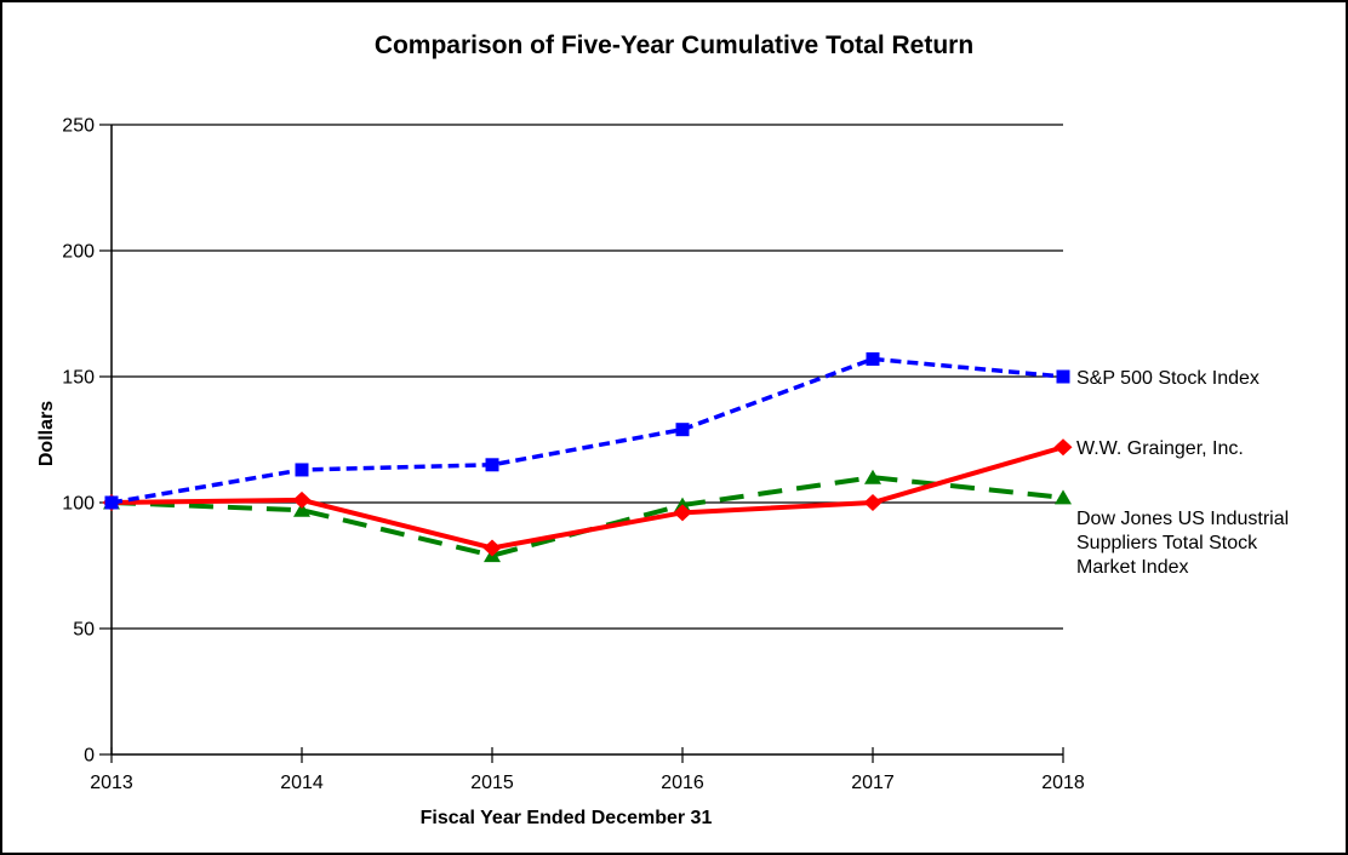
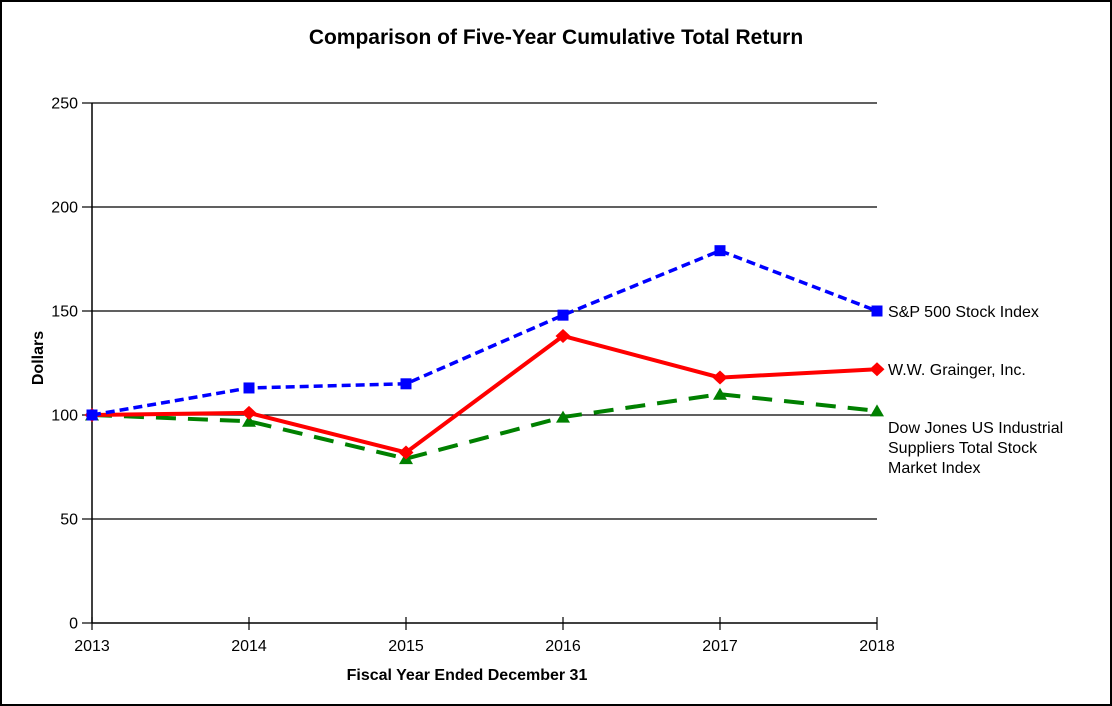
S&P 500 Stock Index/2016: 129 -> 148
W.W. Grainger, Inc./2016: 96 -> 138
S&P 500 Stock Index/2017: 157 -> 179
W.W. Grainger, Inc./2017: 100 -> 118
